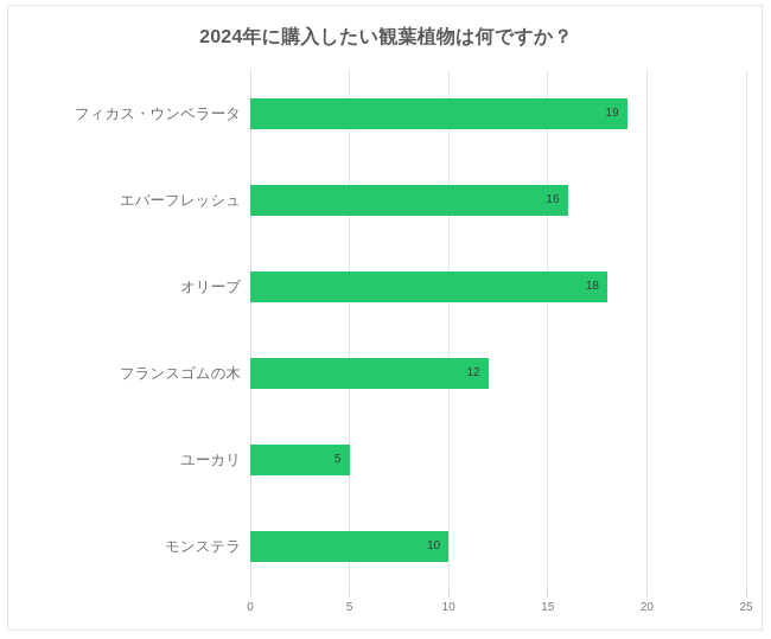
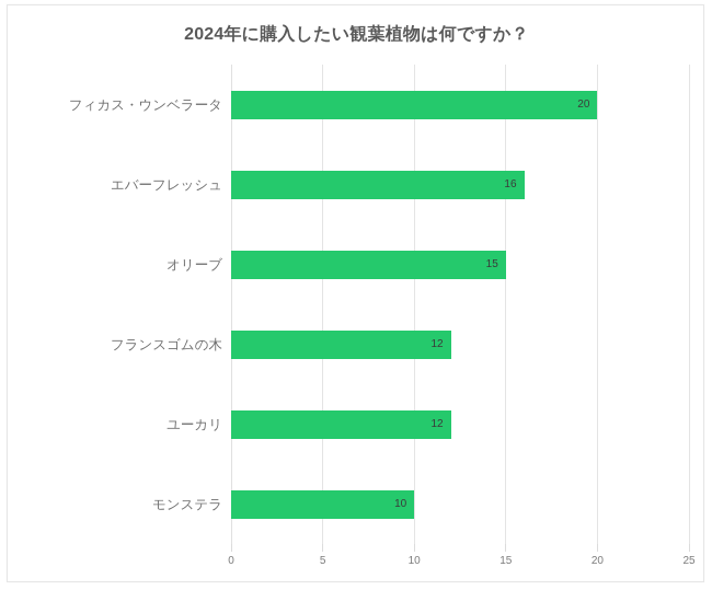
フィカス・ウンベラータ: 19 -> 20
オリーブ: 18 -> 15
ユーカリ: 5 -> 12
